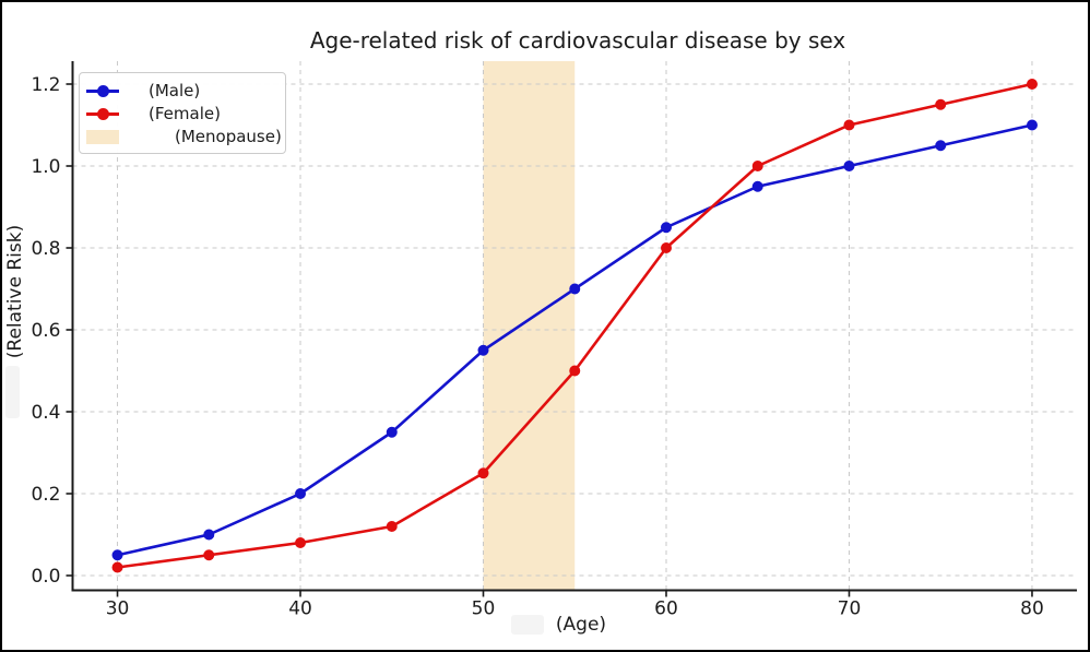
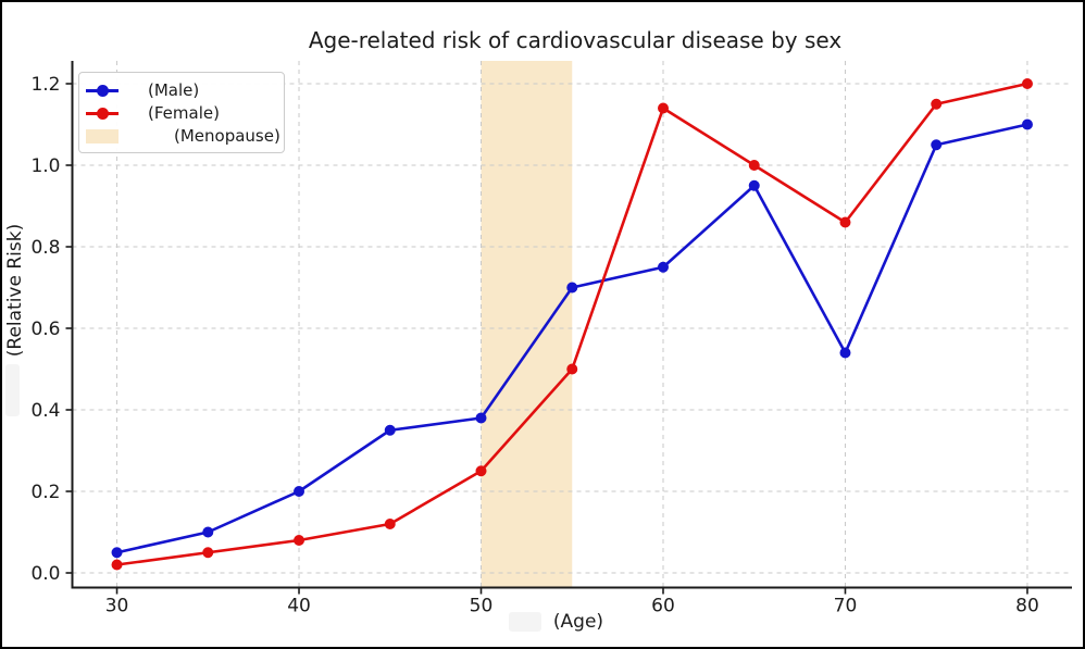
(Male)/50: 0.55 -> 0.38
(Male)/60: 0.85 -> 0.75
(Female)/60: 0.80 -> 1.14
(Male)/70: 1.00 -> 0.54
(Female)/70: 1.10 -> 0.86
